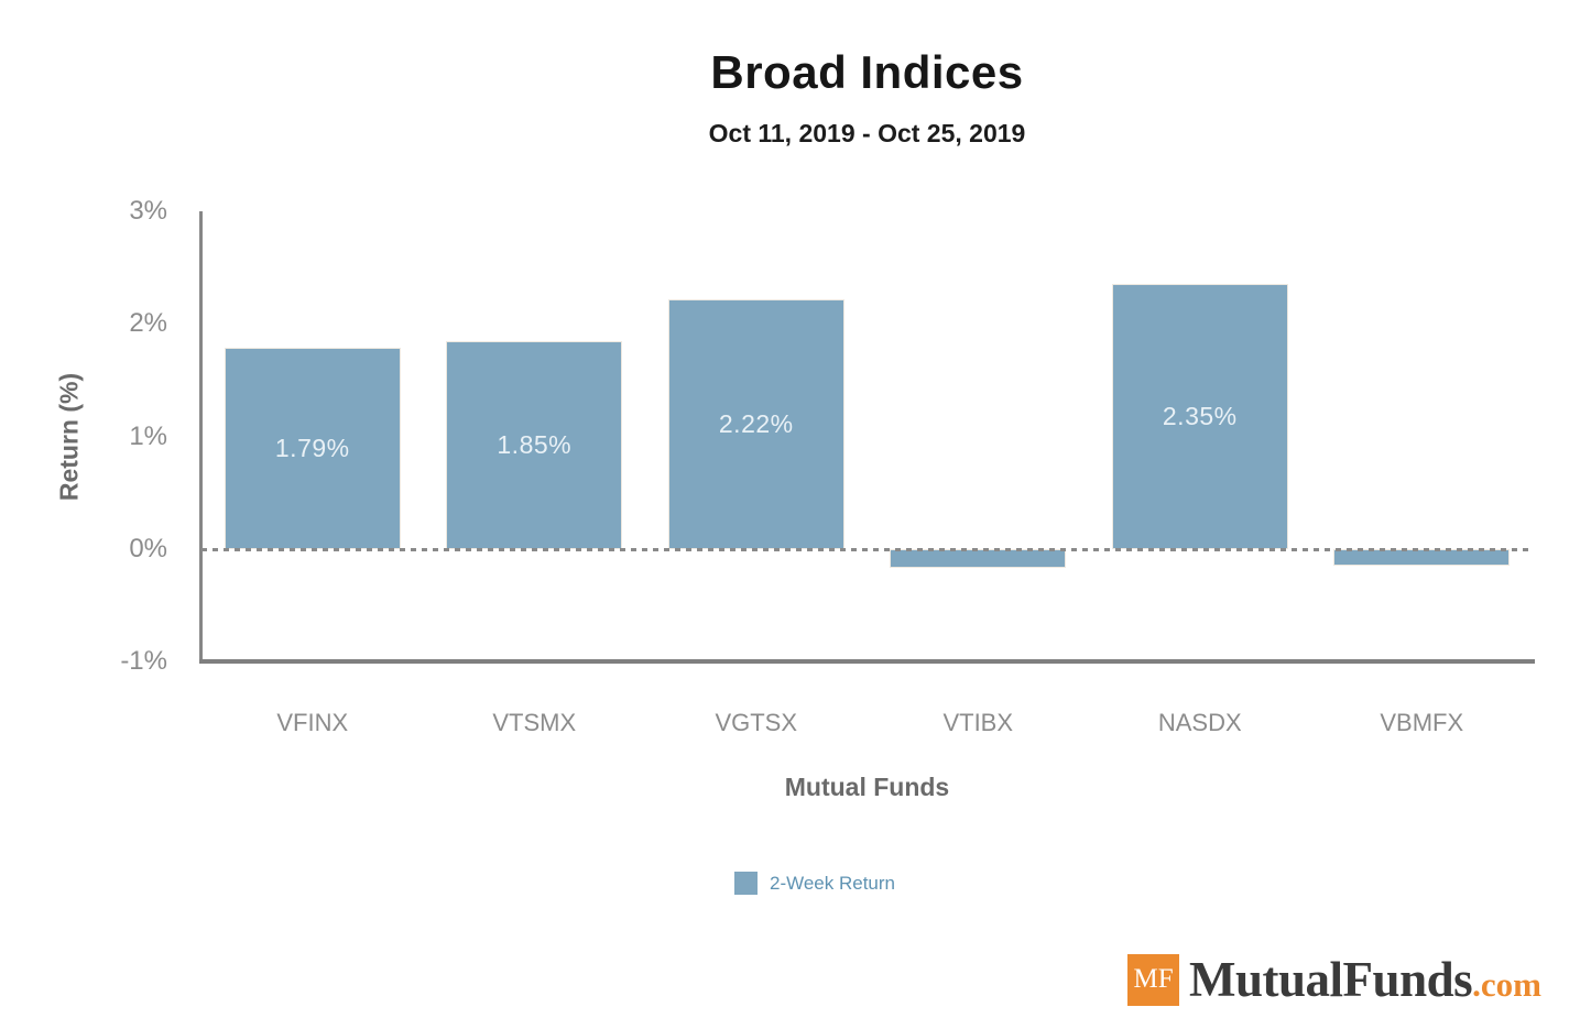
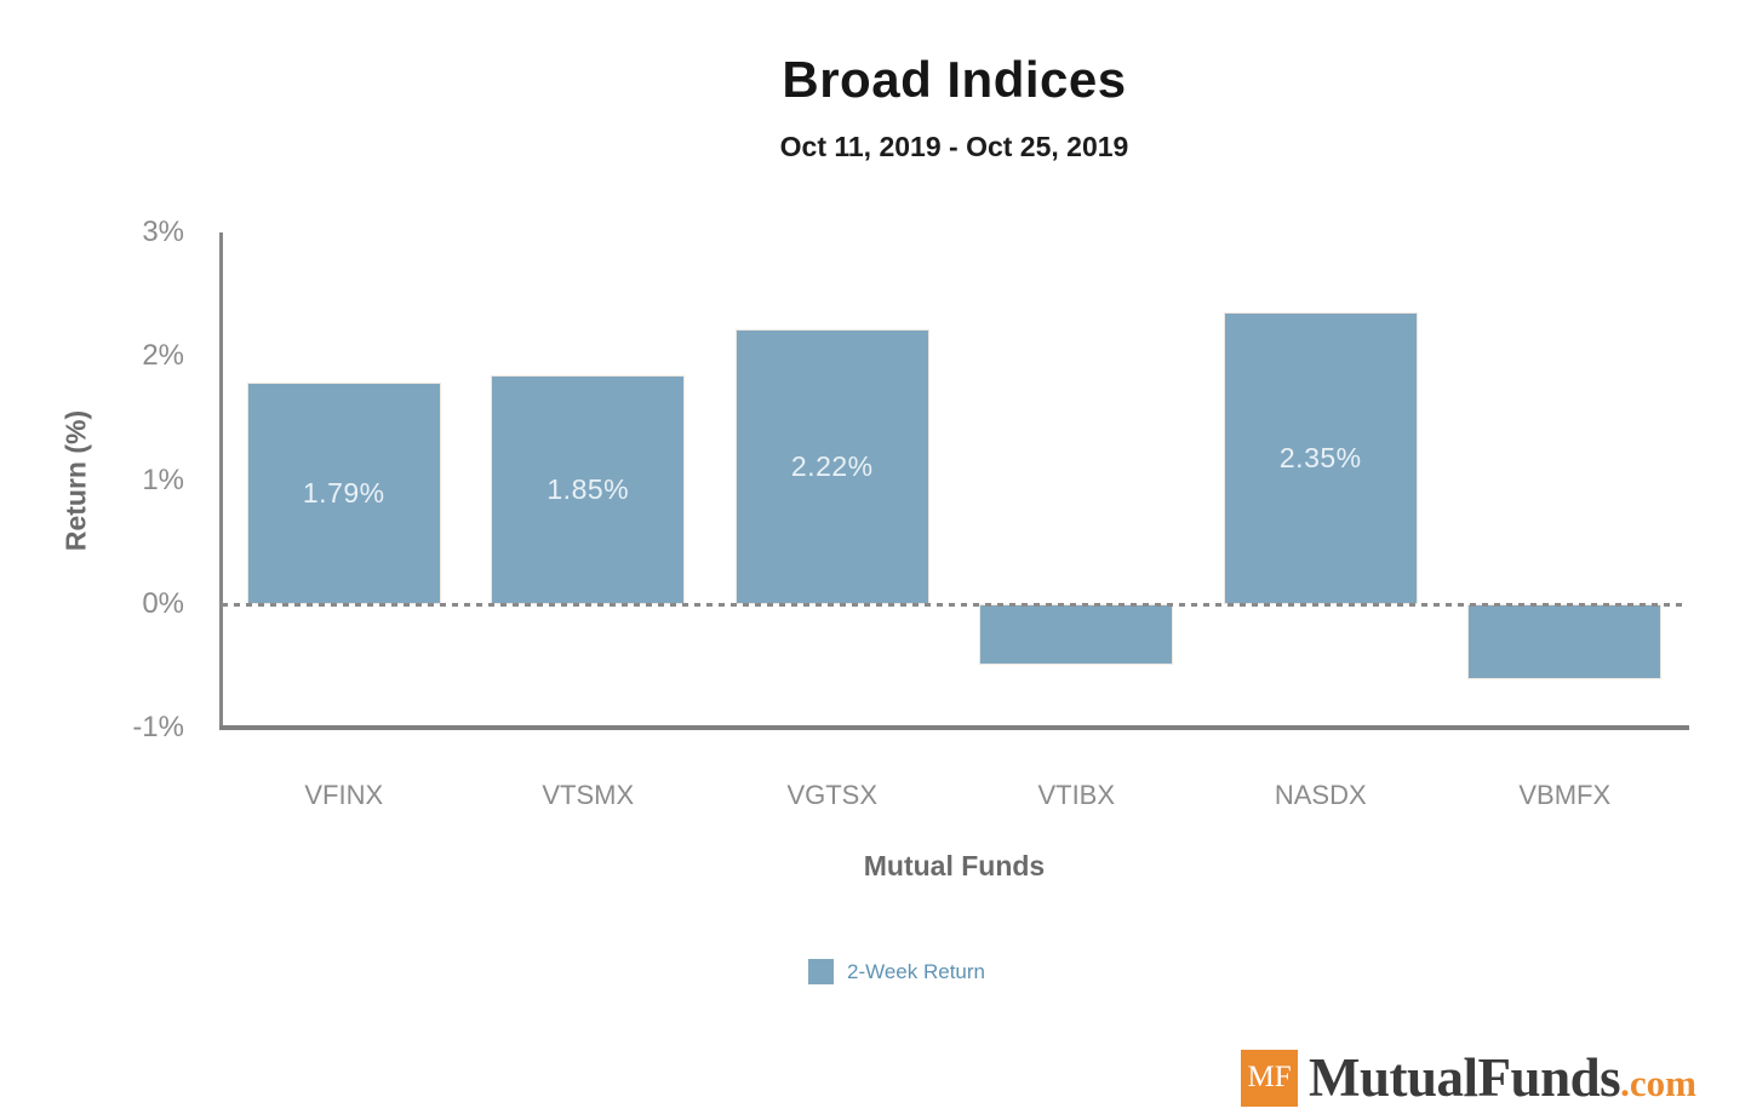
VTIBX: -0.17% -> -0.49%
VBMFX: -0.15% -> -0.61%
